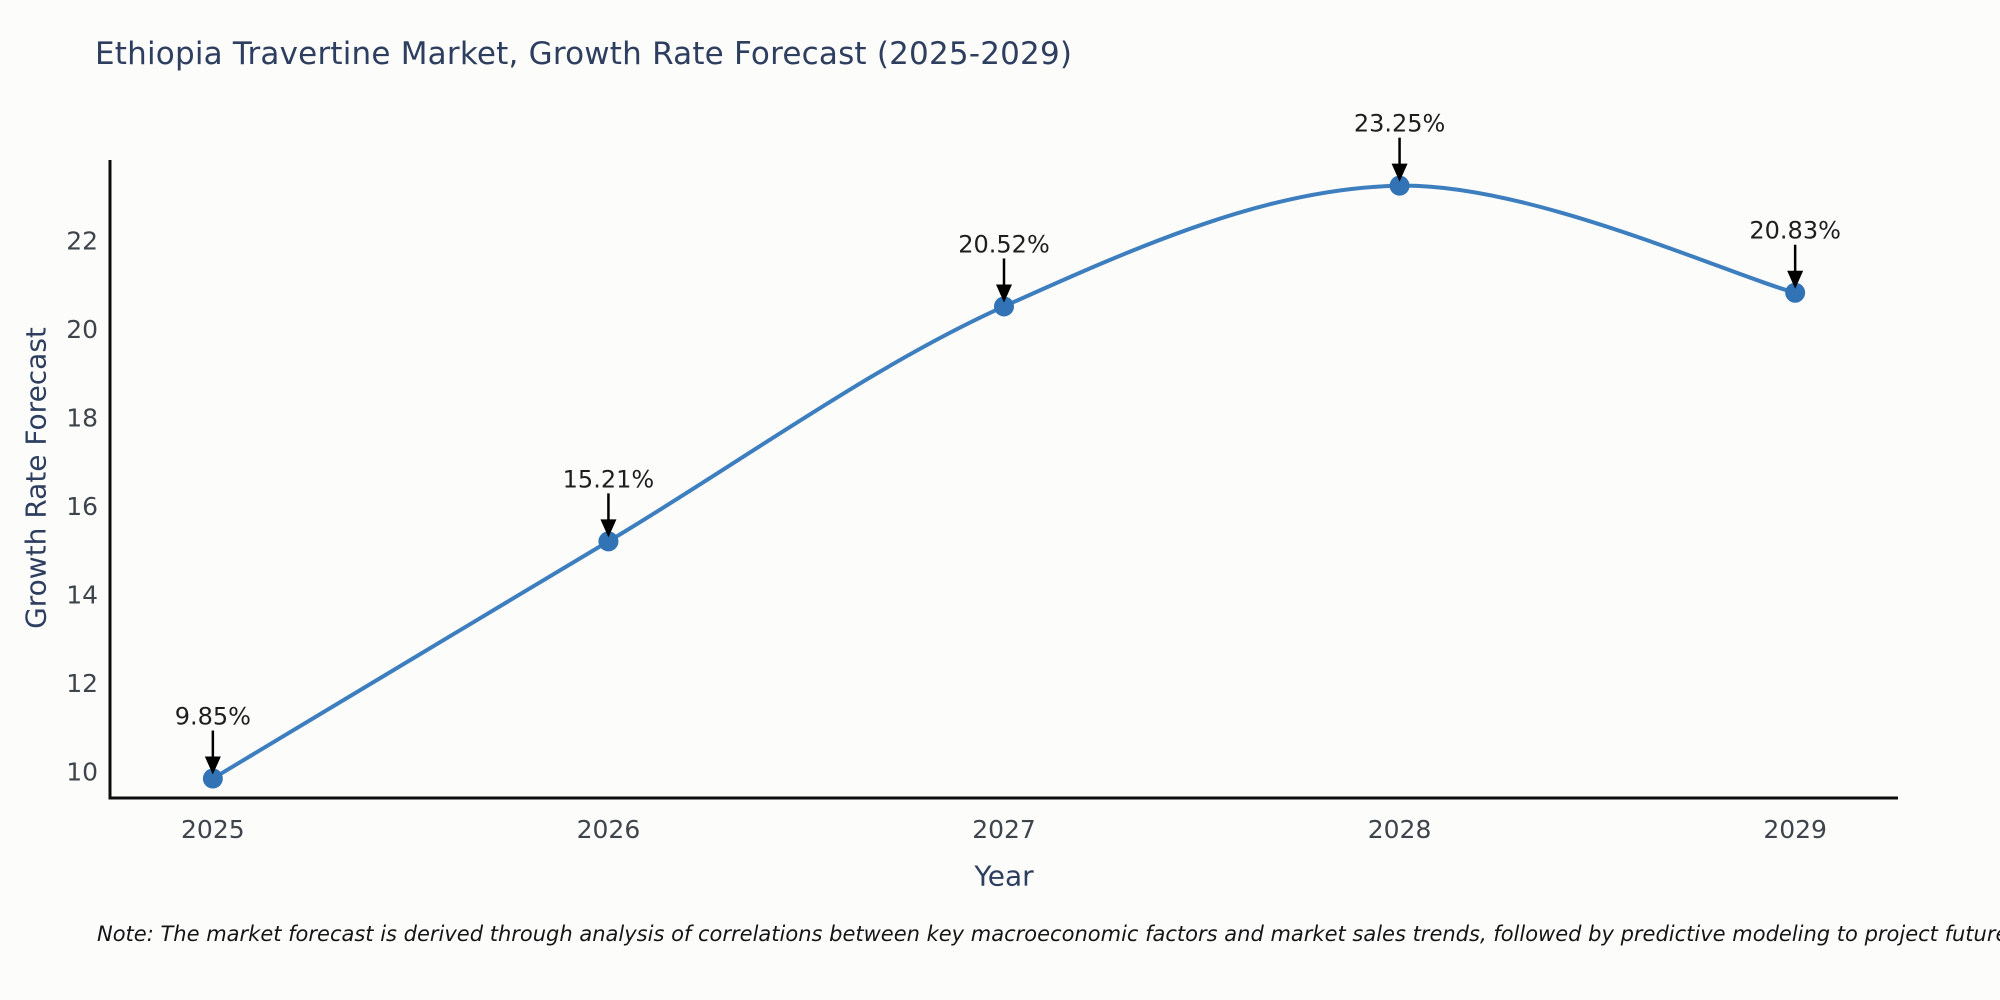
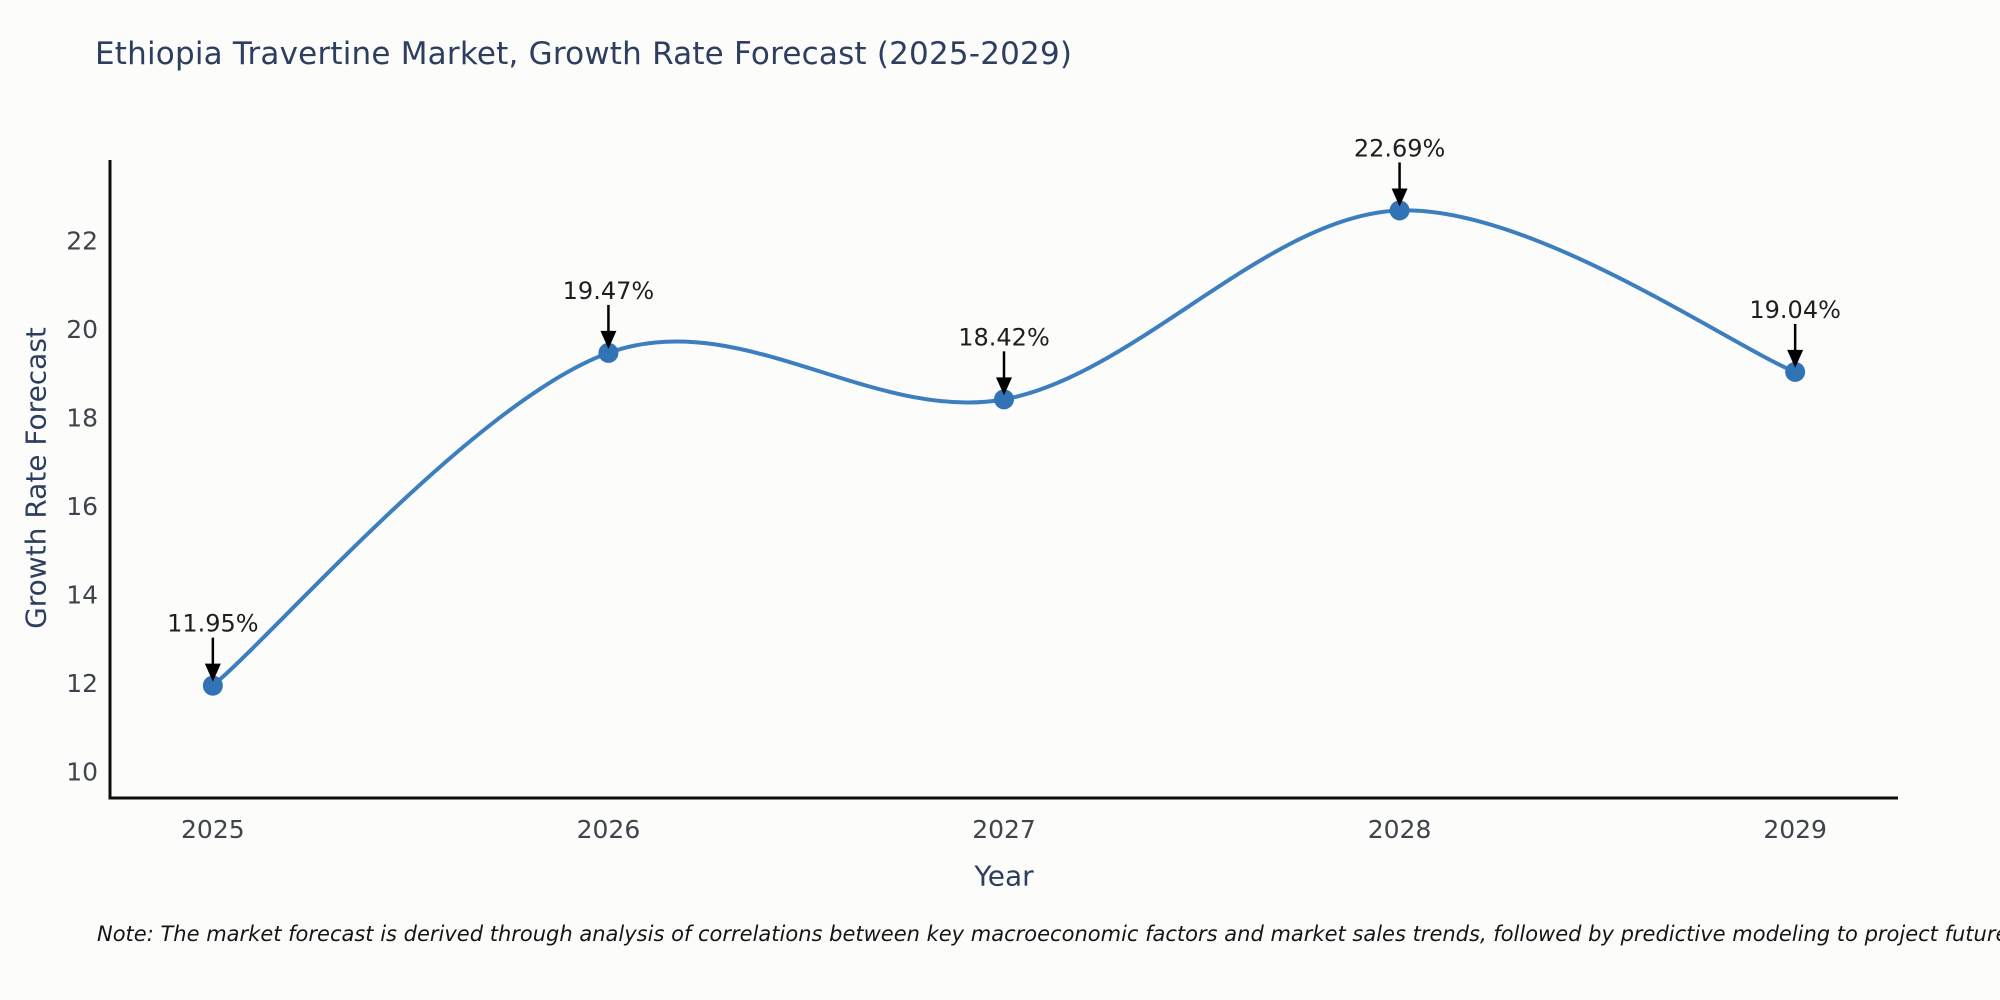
2025: 9.85% -> 11.95%
2026: 15.21% -> 19.47%
2027: 20.52% -> 18.42%
2028: 23.25% -> 22.69%
2029: 20.83% -> 19.04%
